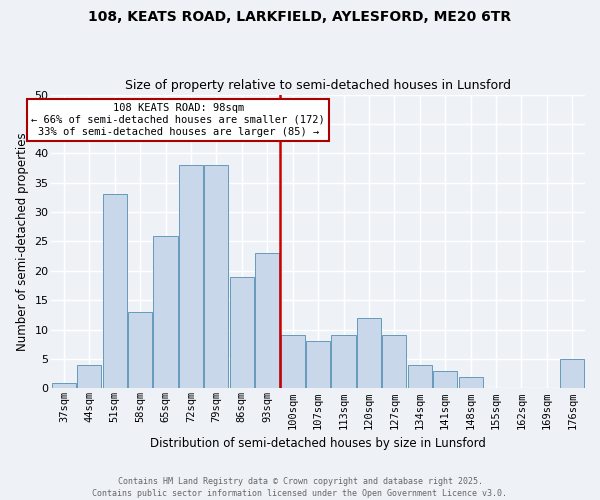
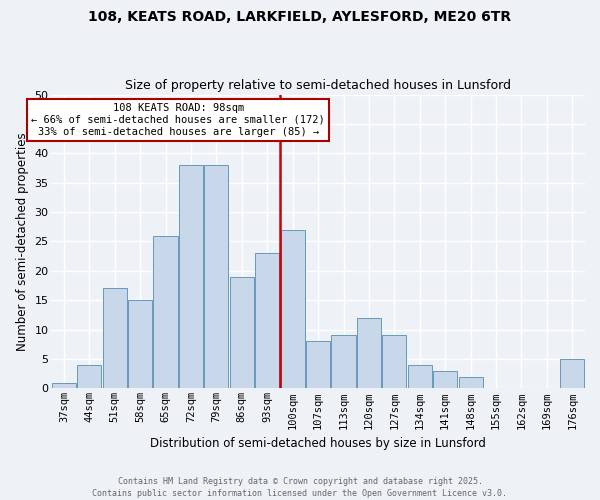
51sqm: 33 -> 17
58sqm: 13 -> 15
100sqm: 9 -> 27
